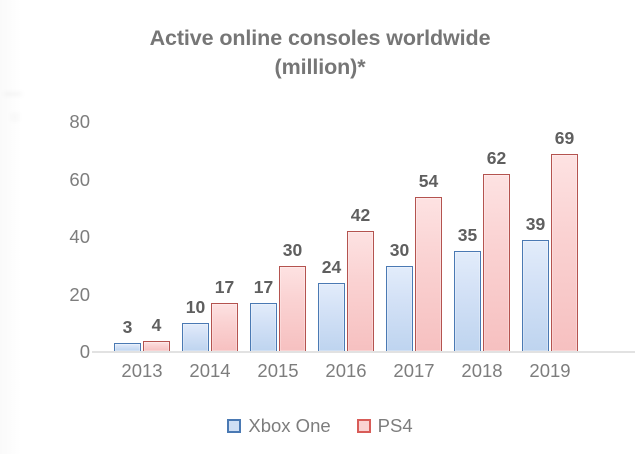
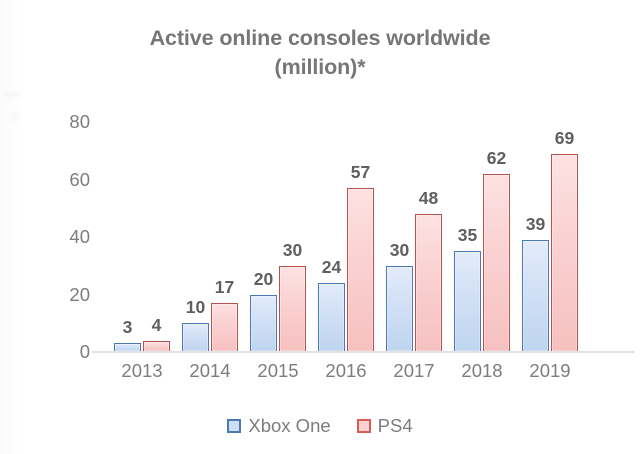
Xbox One/2015: 17 -> 20
PS4/2016: 42 -> 57
PS4/2017: 54 -> 48
